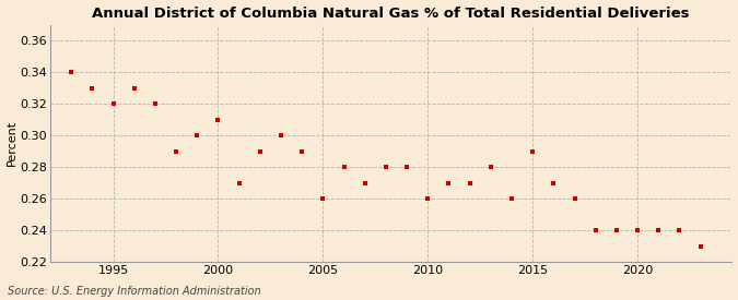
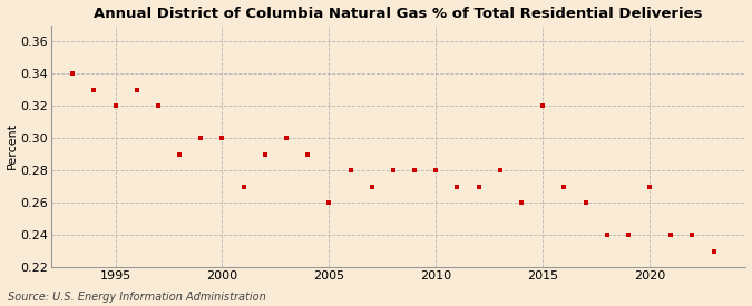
2000: 0.31 -> 0.30
2010: 0.26 -> 0.28
2015: 0.29 -> 0.32
2020: 0.24 -> 0.27
